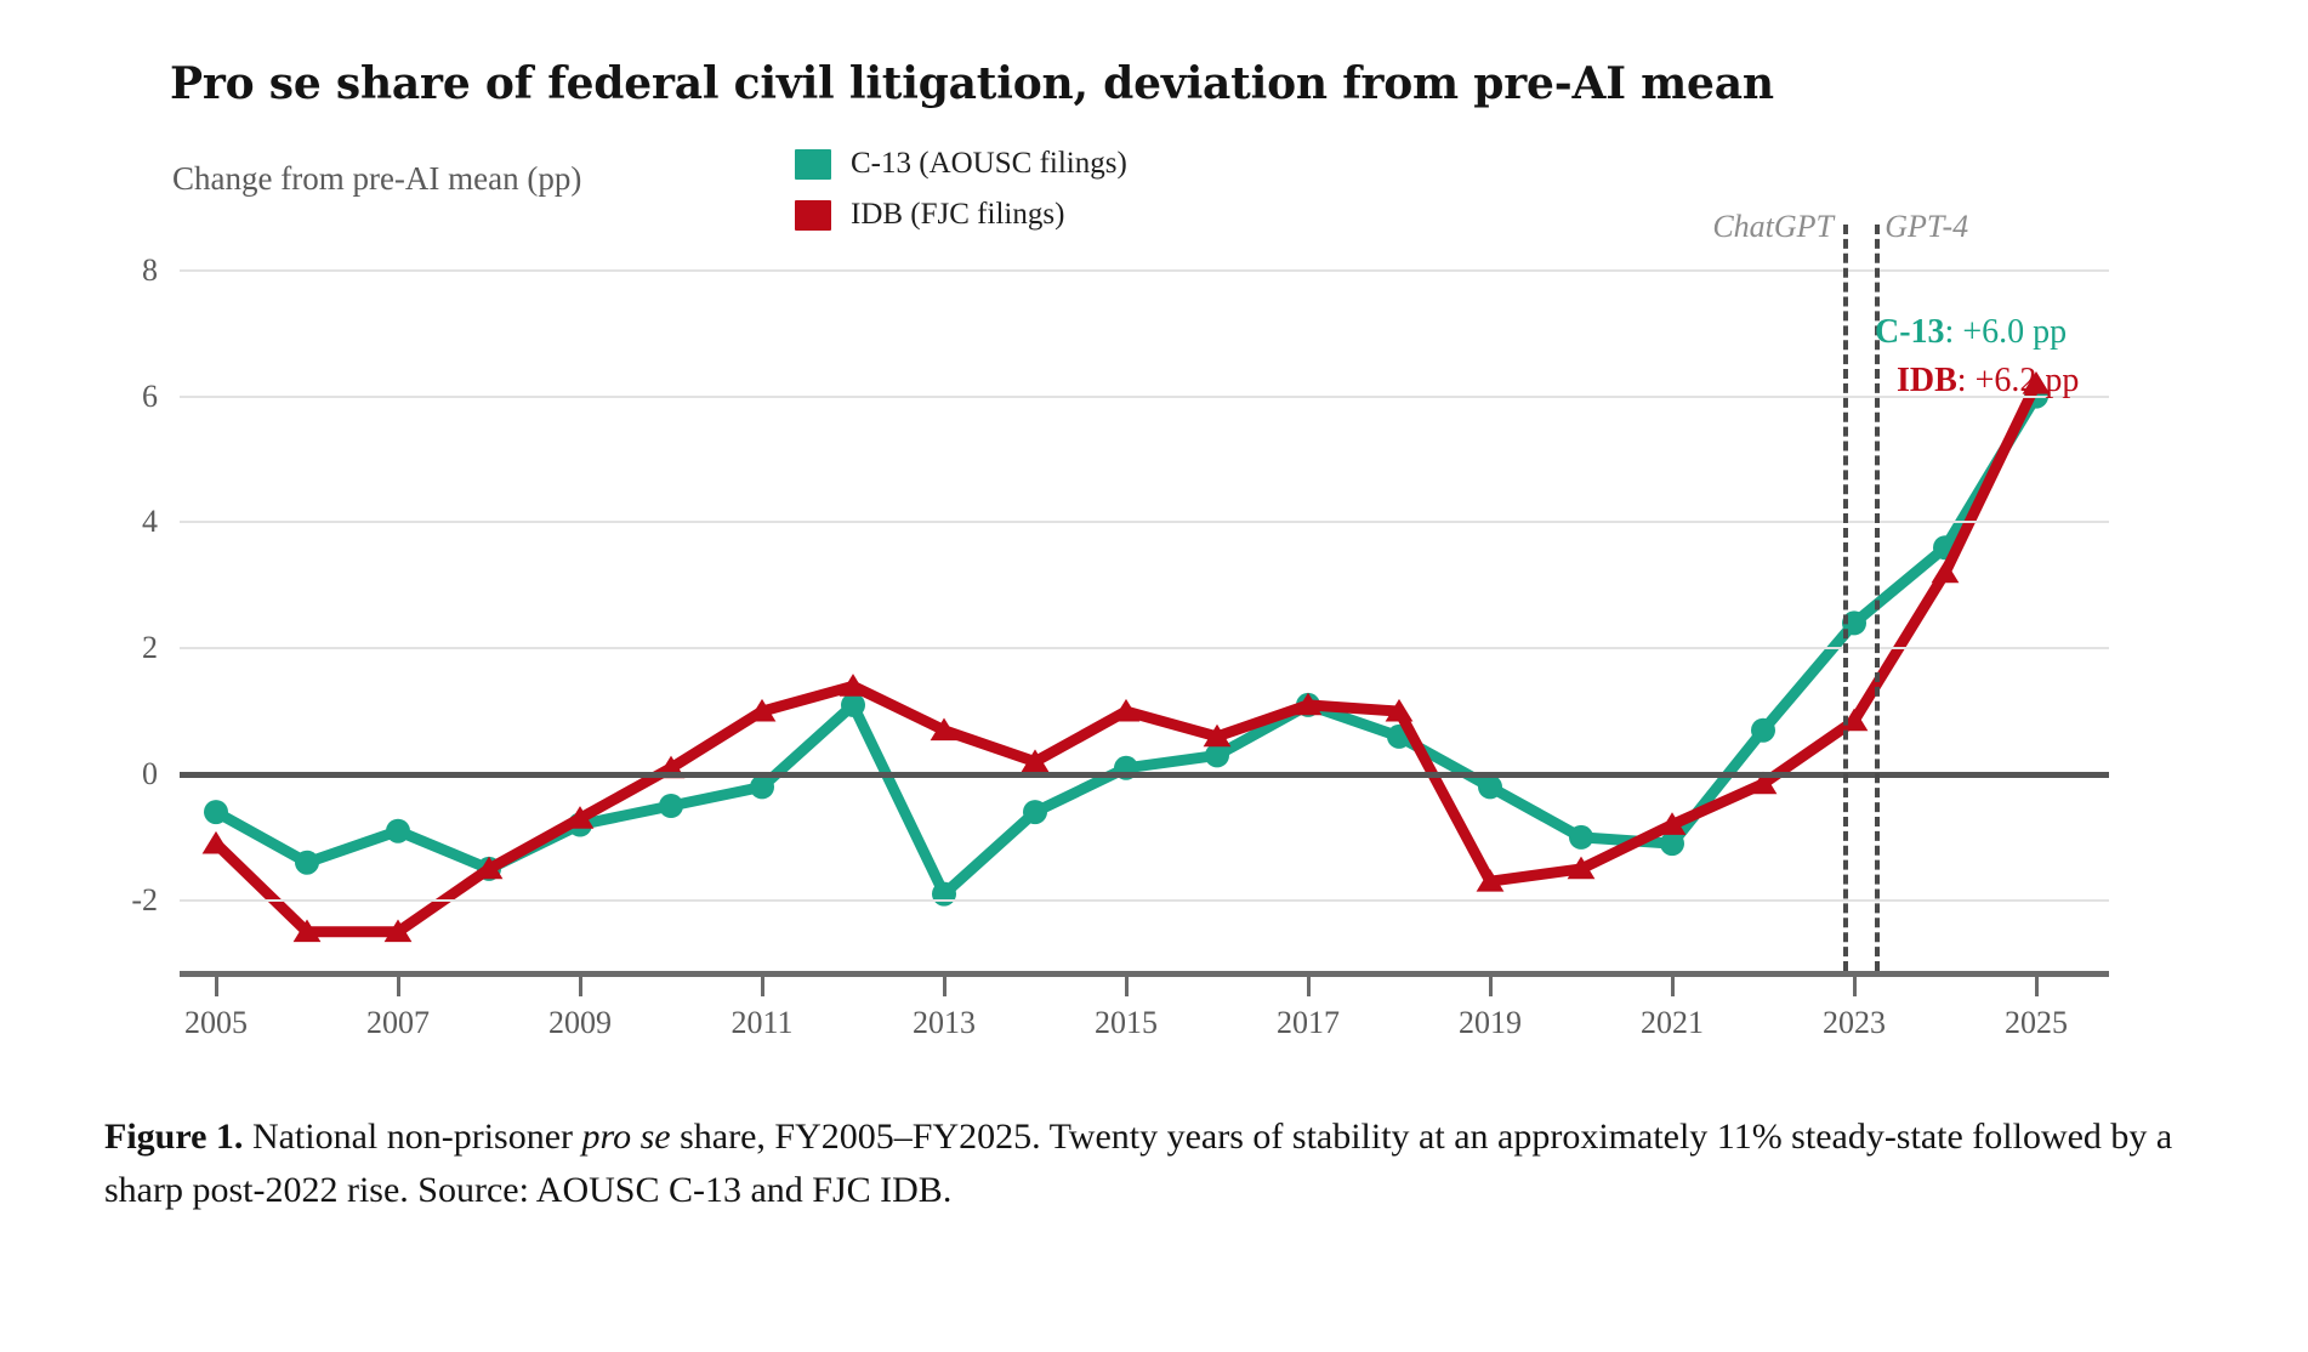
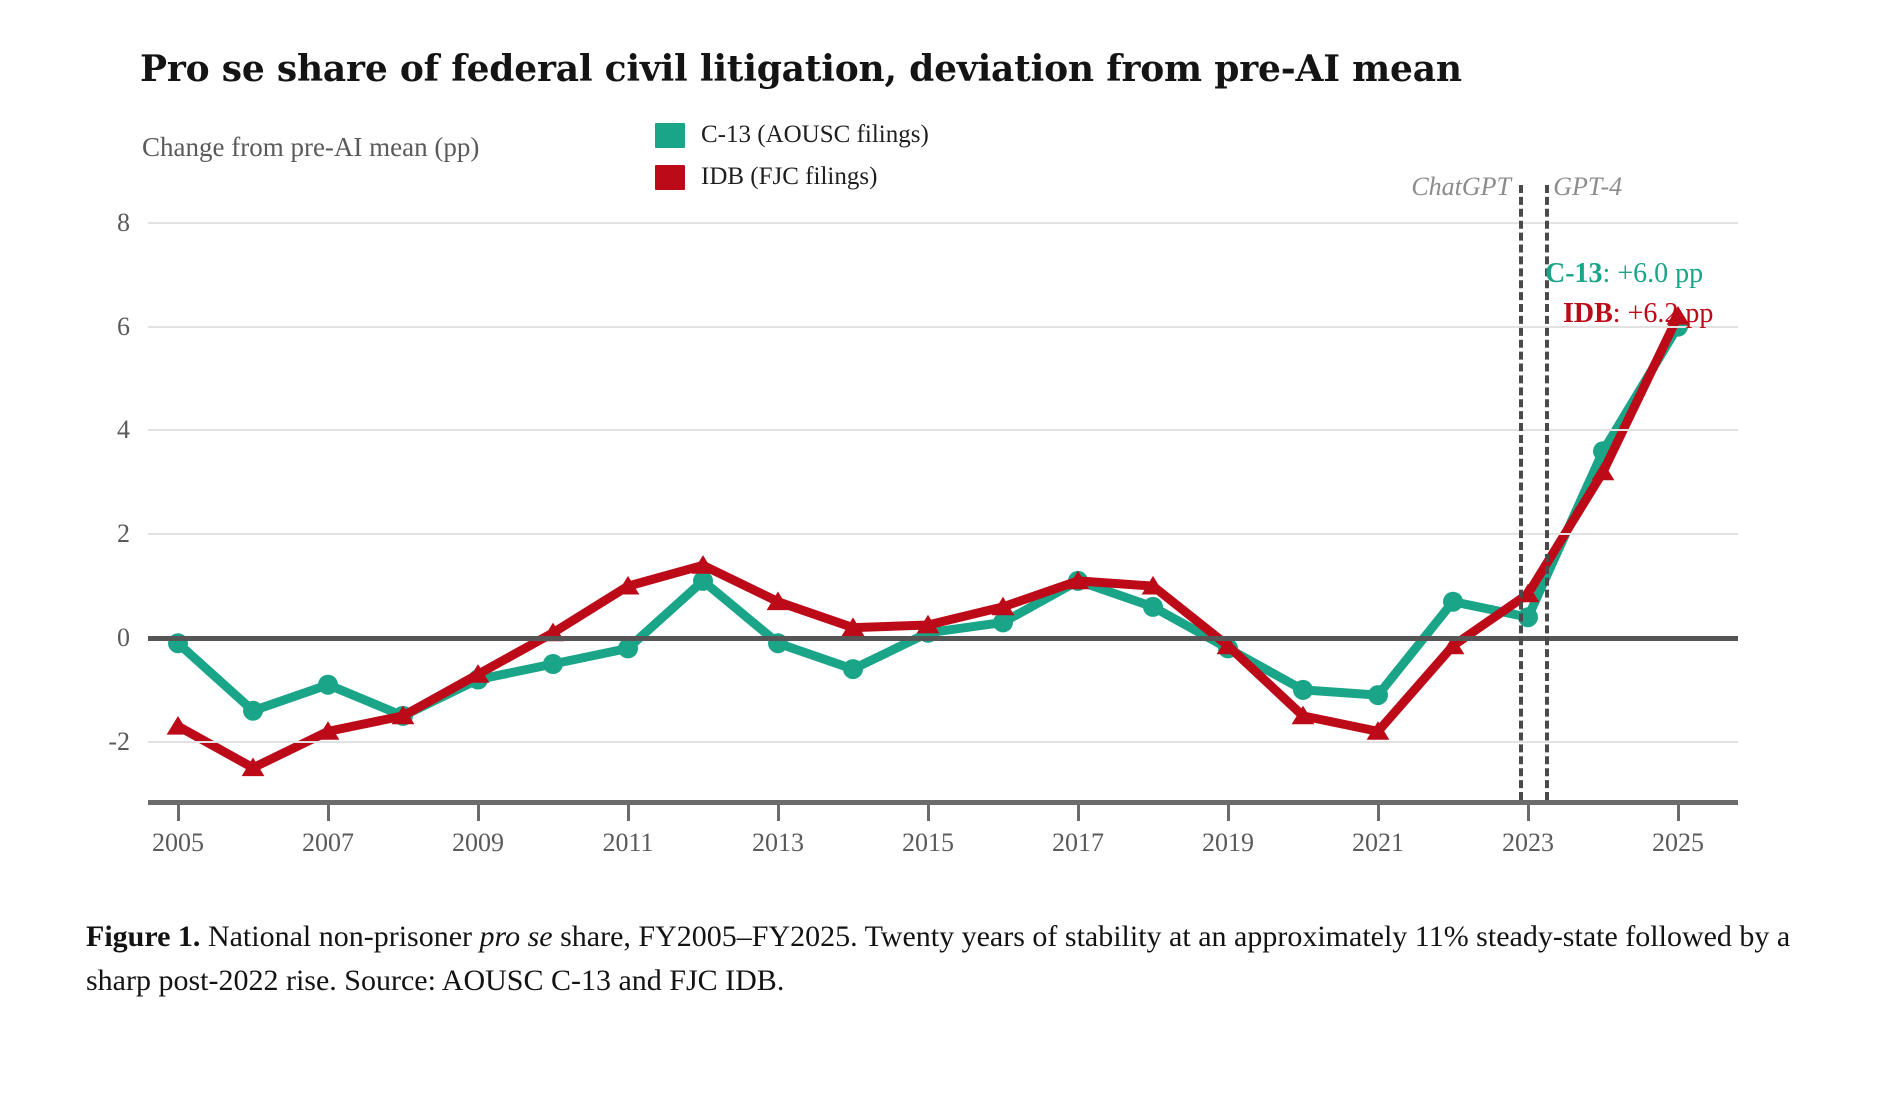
C-13 (AOUSC filings)/2005: -0.6 -> -0.1
IDB (FJC filings)/2005: -1.1 -> -1.7
IDB (FJC filings)/2007: -2.5 -> -1.8
C-13 (AOUSC filings)/2013: -1.9 -> -0.1
IDB (FJC filings)/2015: 1.0 -> 0.2
IDB (FJC filings)/2019: -1.7 -> -0.1
IDB (FJC filings)/2021: -0.8 -> -1.8
C-13 (AOUSC filings)/2023: 2.4 -> 0.4
